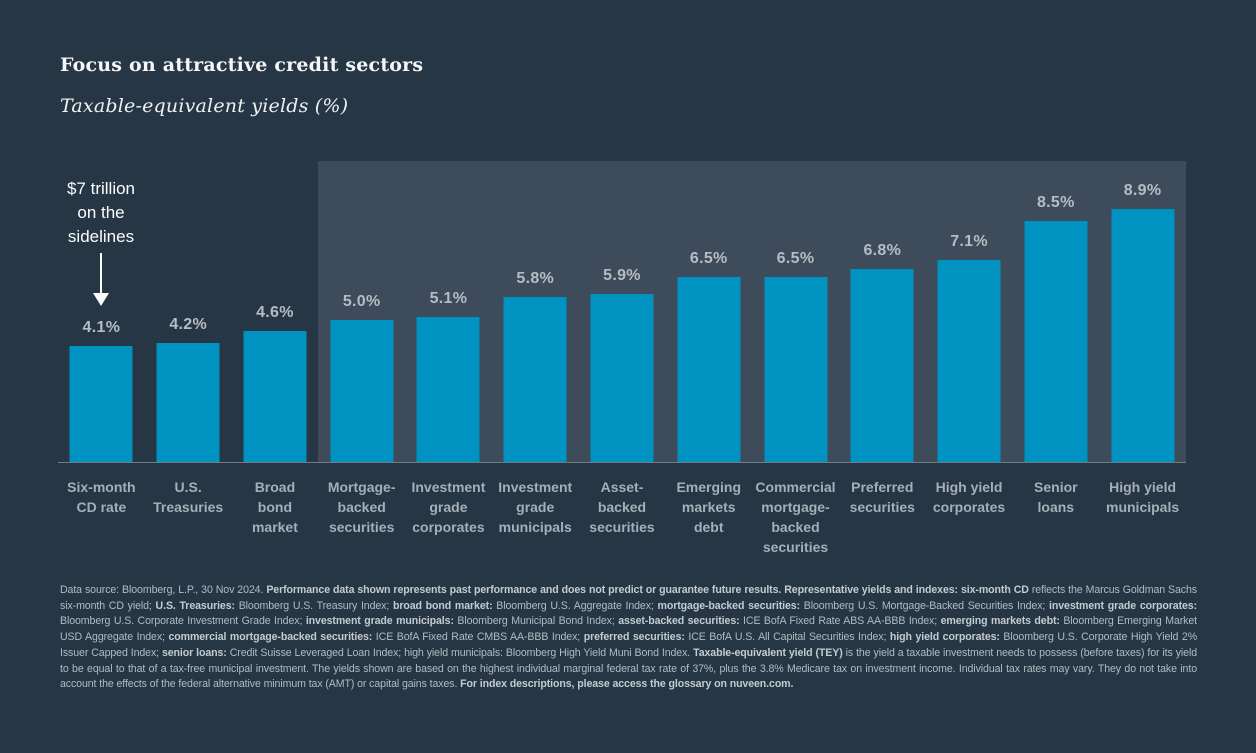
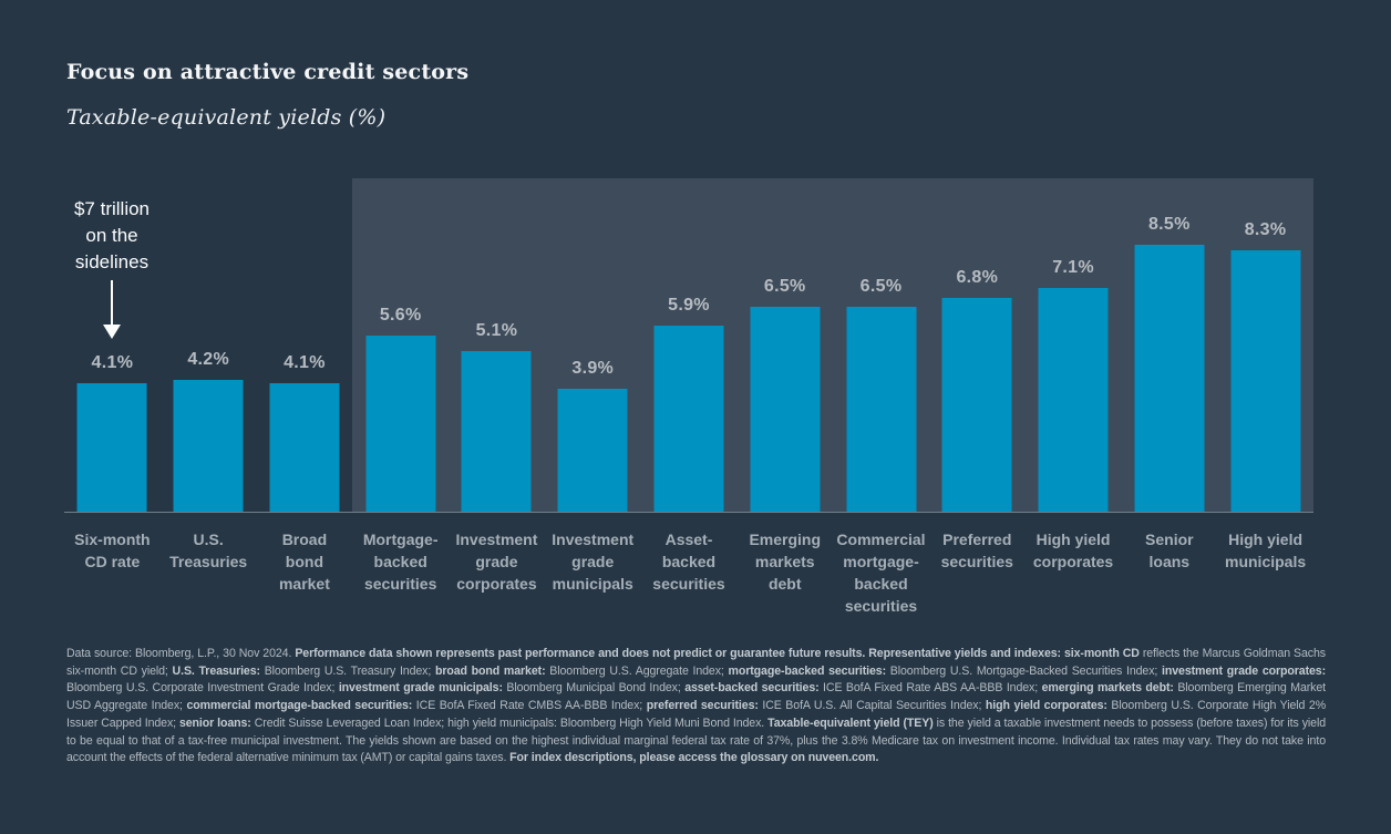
Broad bond market: 4.6% -> 4.1%
Mortgage-backed securities: 5.0% -> 5.6%
Investment grade municipals: 5.8% -> 3.9%
High yield municipals: 8.9% -> 8.3%
